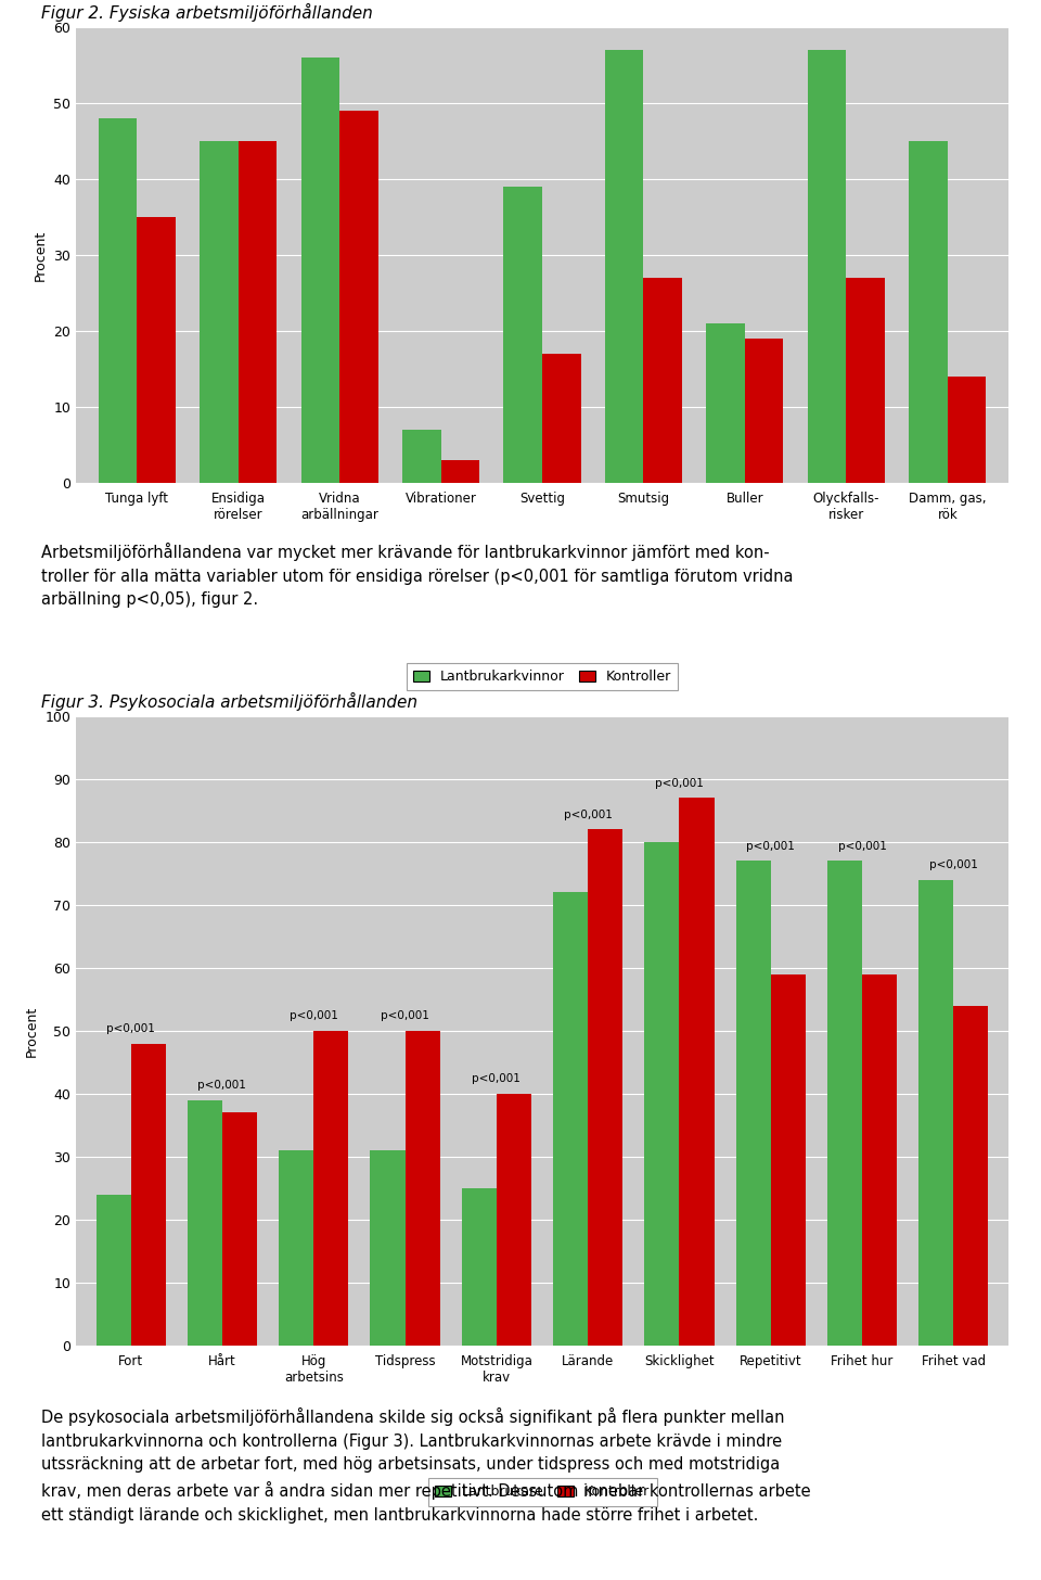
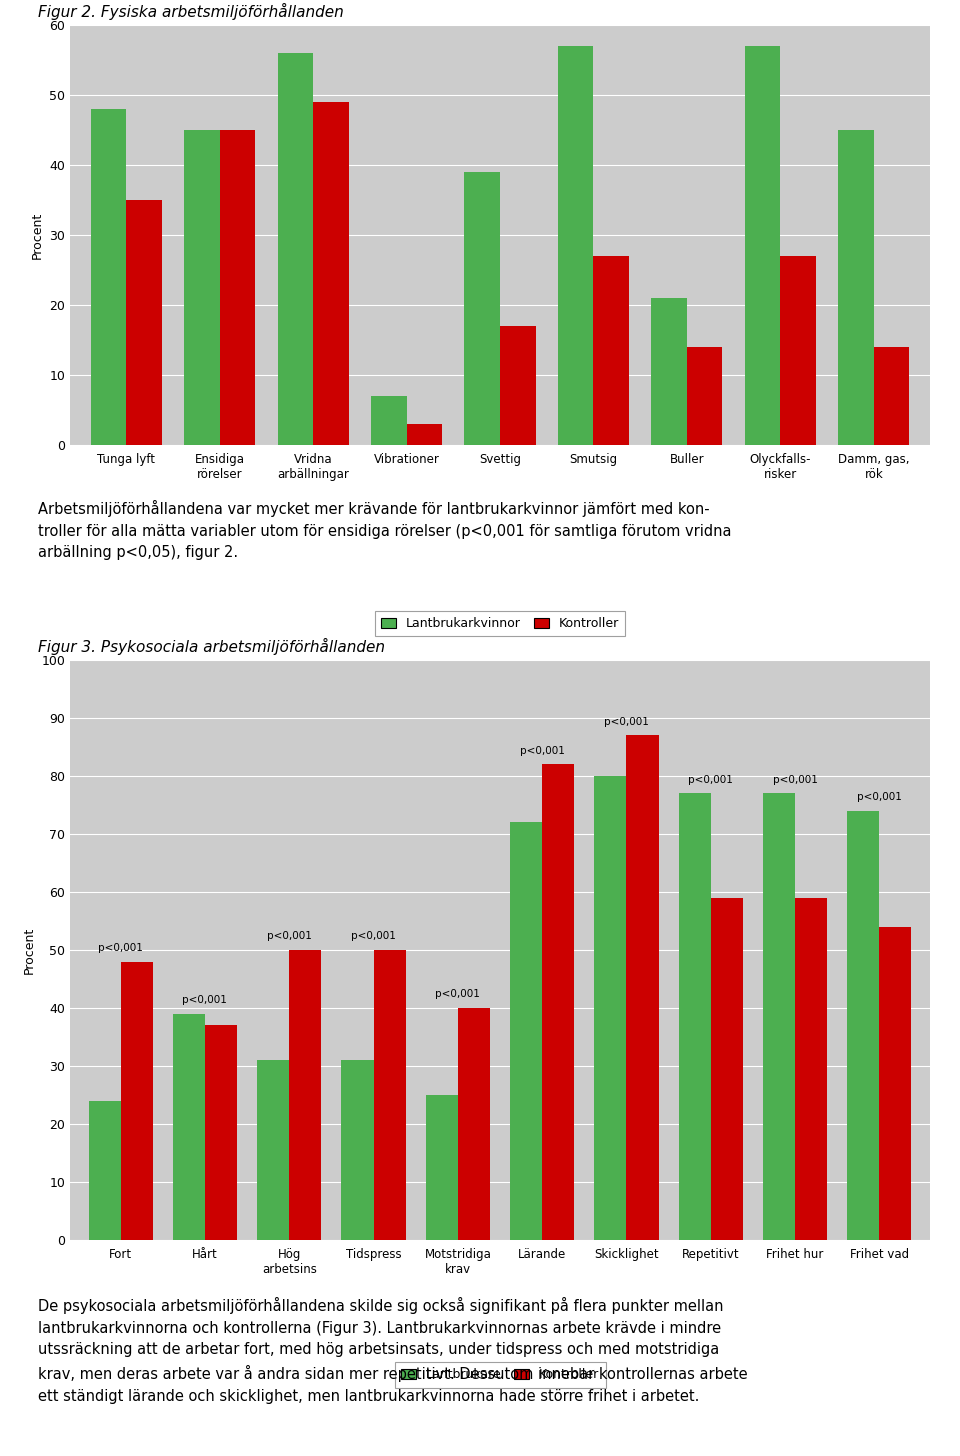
Kontroller/Buller: 19 -> 14
